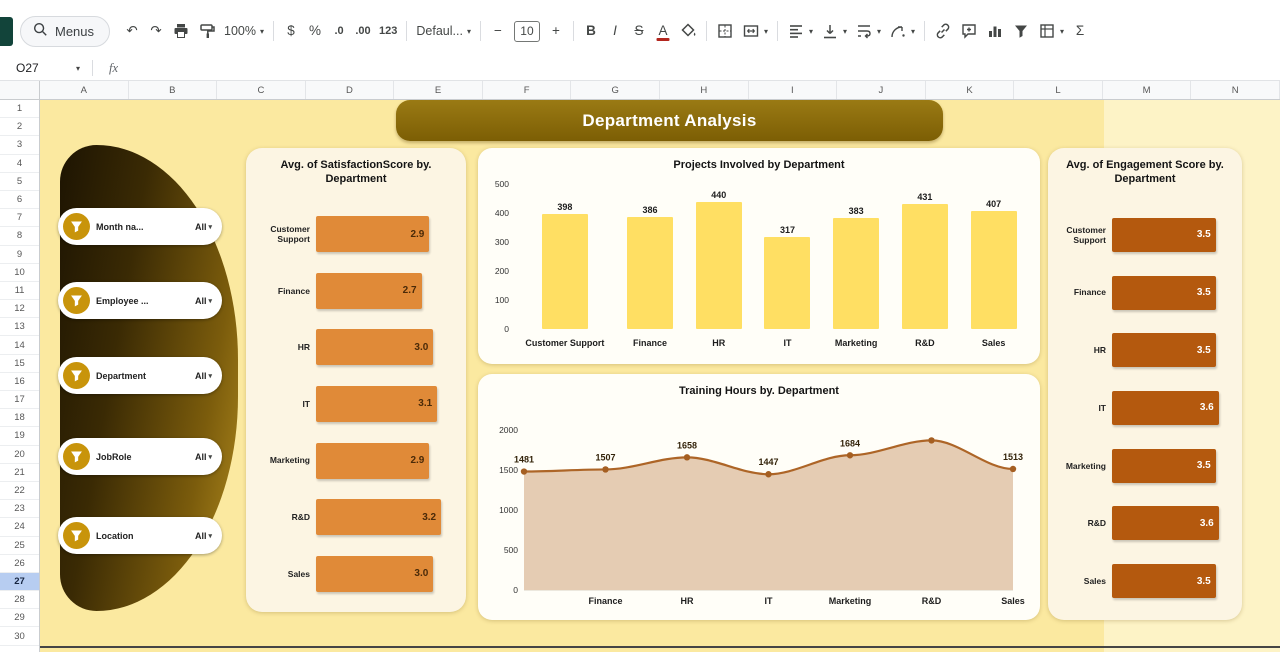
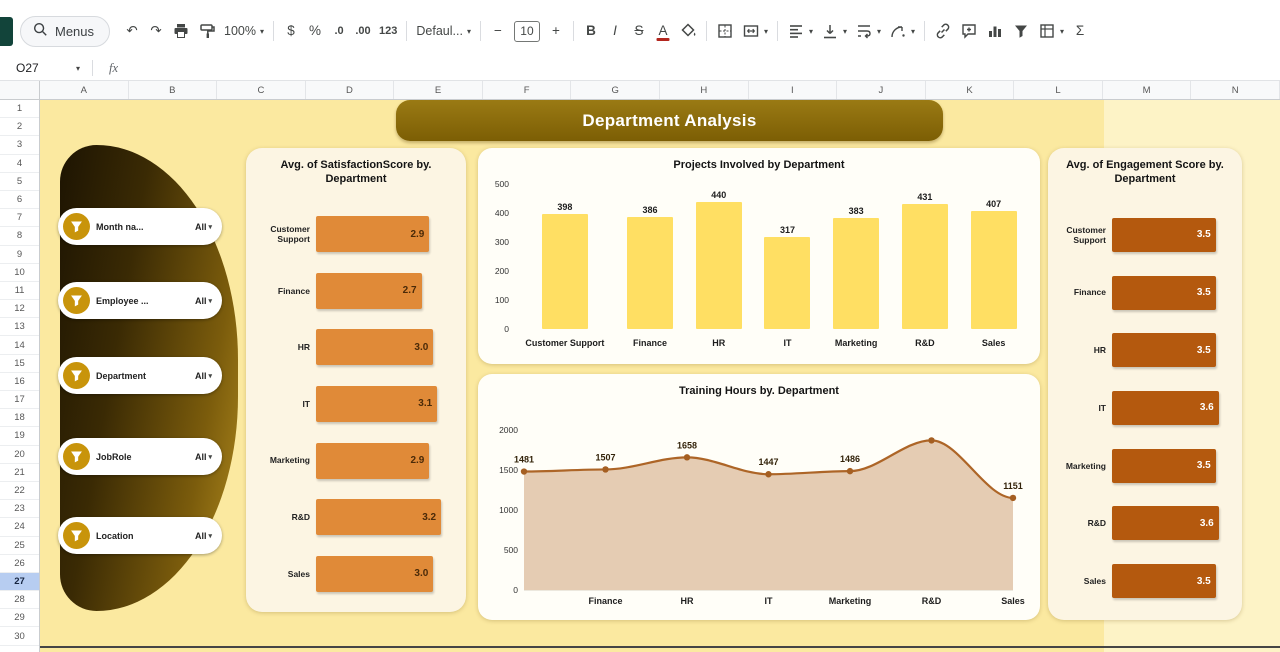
Training Hours by. Department/Marketing: 1684 -> 1486
Training Hours by. Department/Sales: 1513 -> 1151
